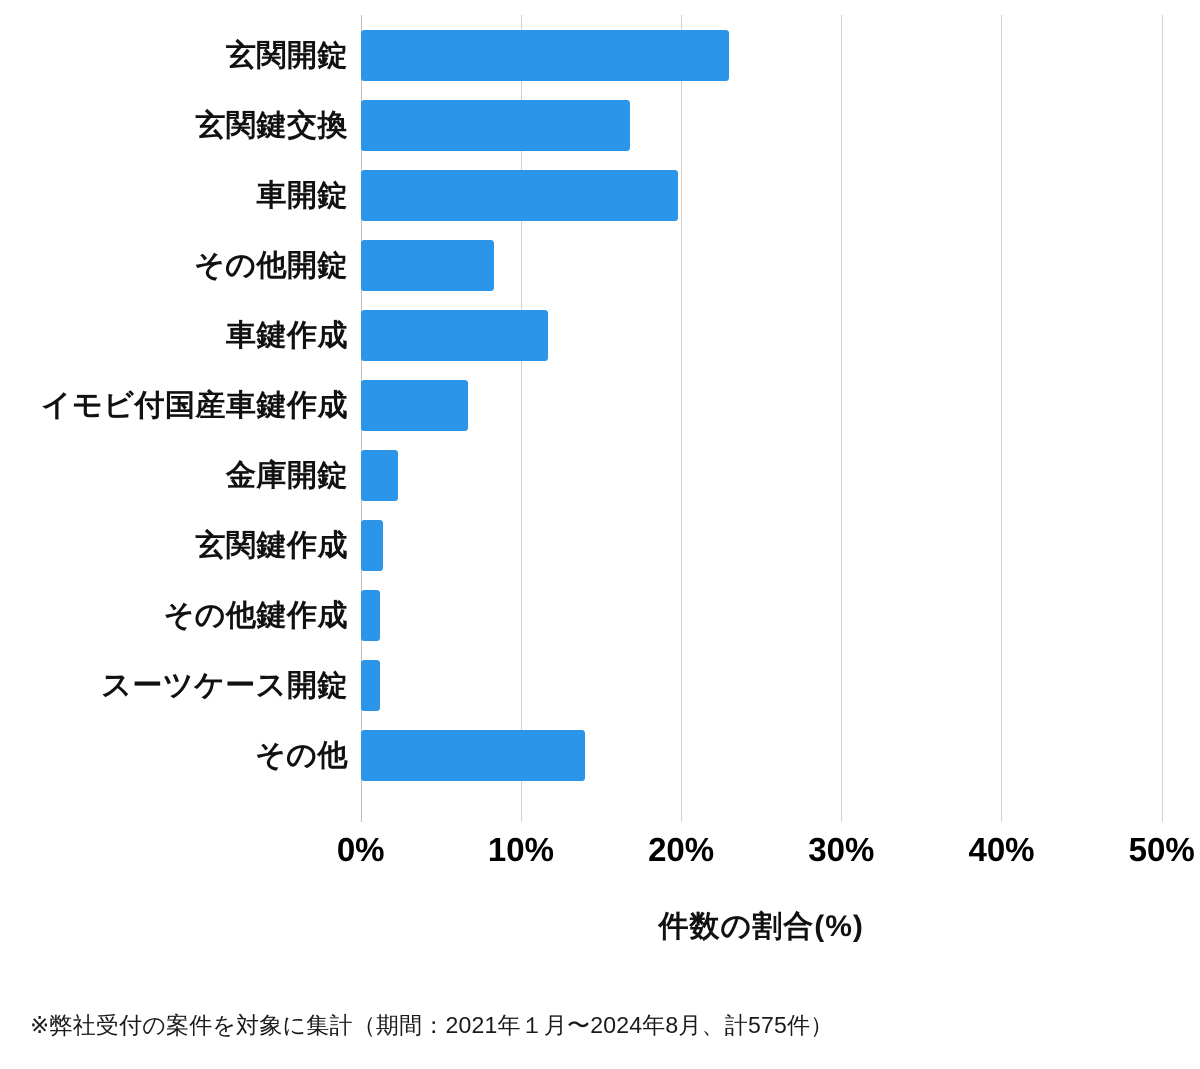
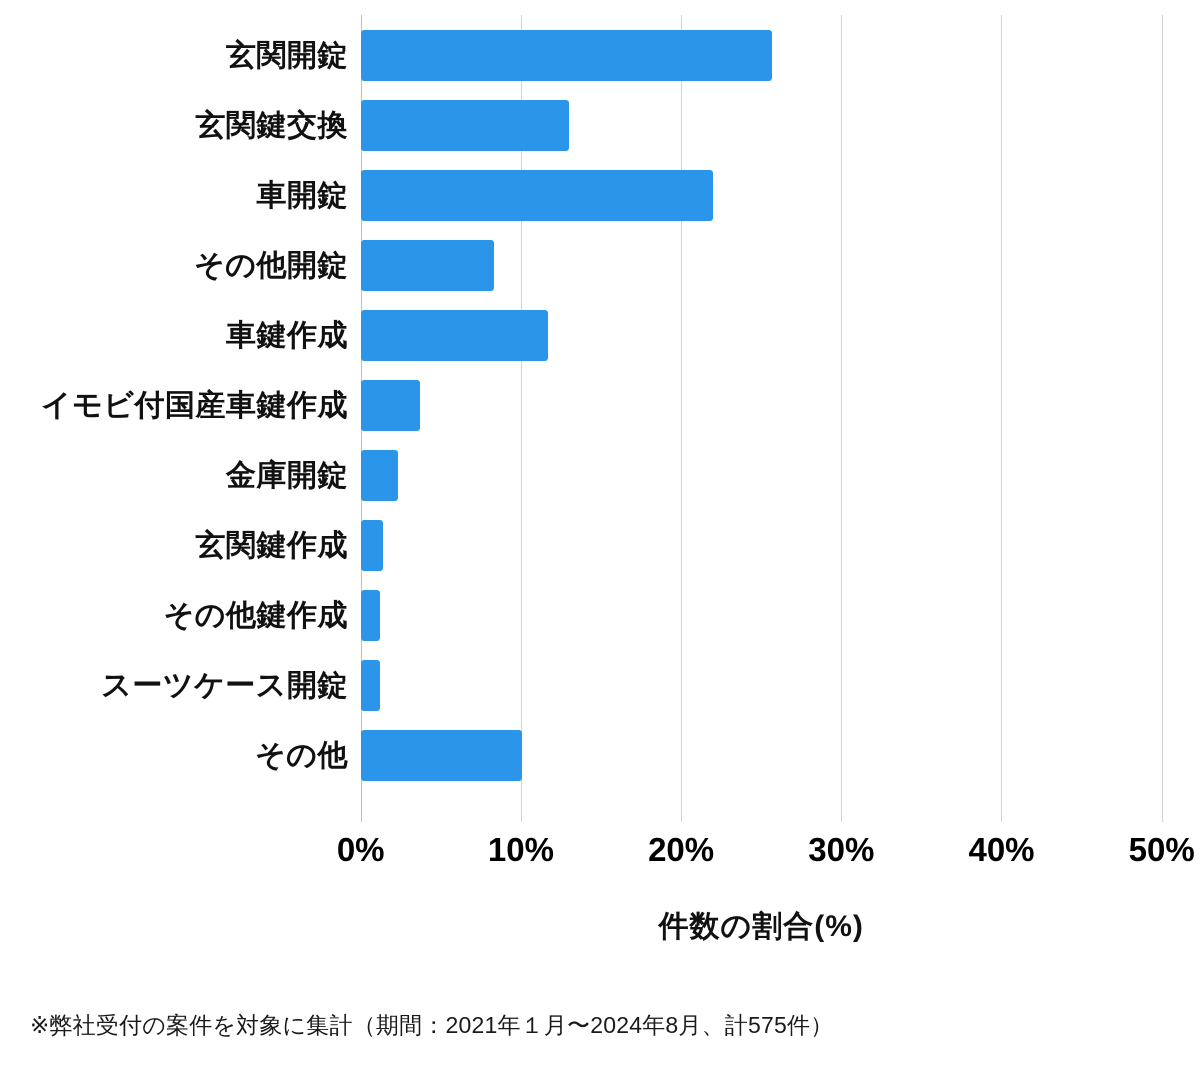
玄関開錠: 23.0% -> 25.7%
玄関鍵交換: 16.8% -> 13.0%
車開錠: 19.8% -> 22.0%
イモビ付国産車鍵作成: 6.7% -> 3.7%
その他: 14.0% -> 10.1%
